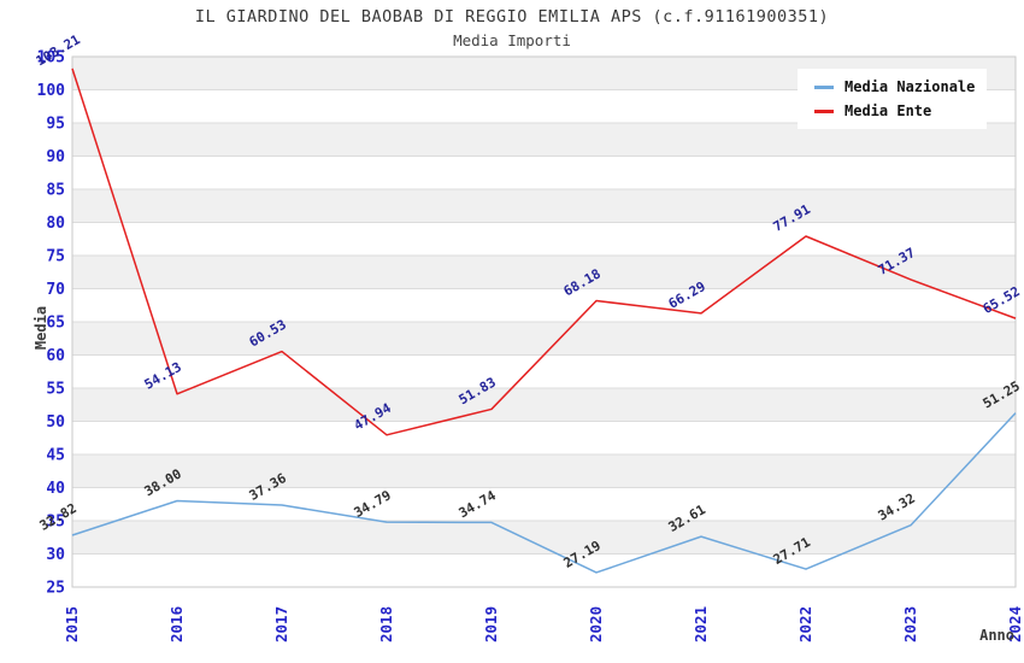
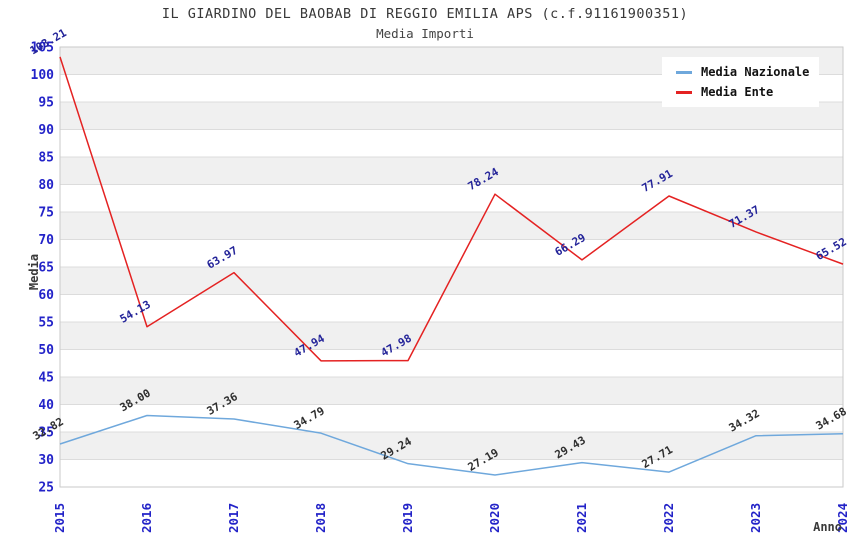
Media Ente/2017: 60.53 -> 63.97
Media Nazionale/2019: 34.74 -> 29.24
Media Ente/2019: 51.83 -> 47.98
Media Ente/2020: 68.18 -> 78.24
Media Nazionale/2021: 32.61 -> 29.43
Media Nazionale/2024: 51.25 -> 34.68
